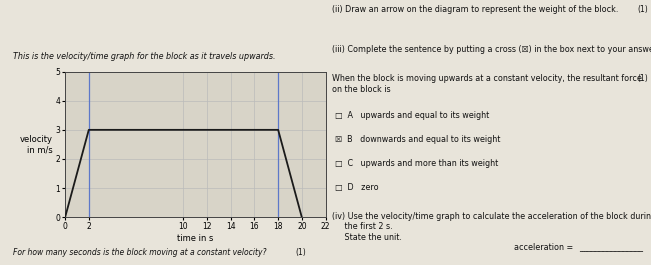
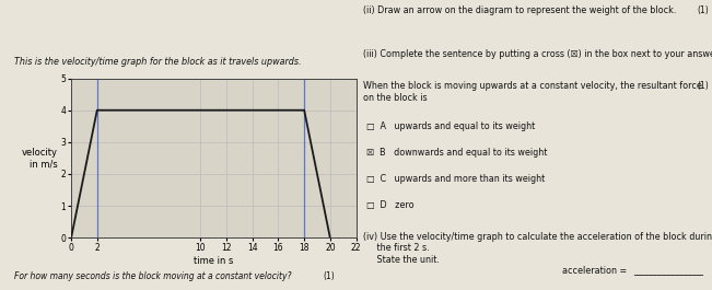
2: 3 -> 4
18: 3 -> 4
